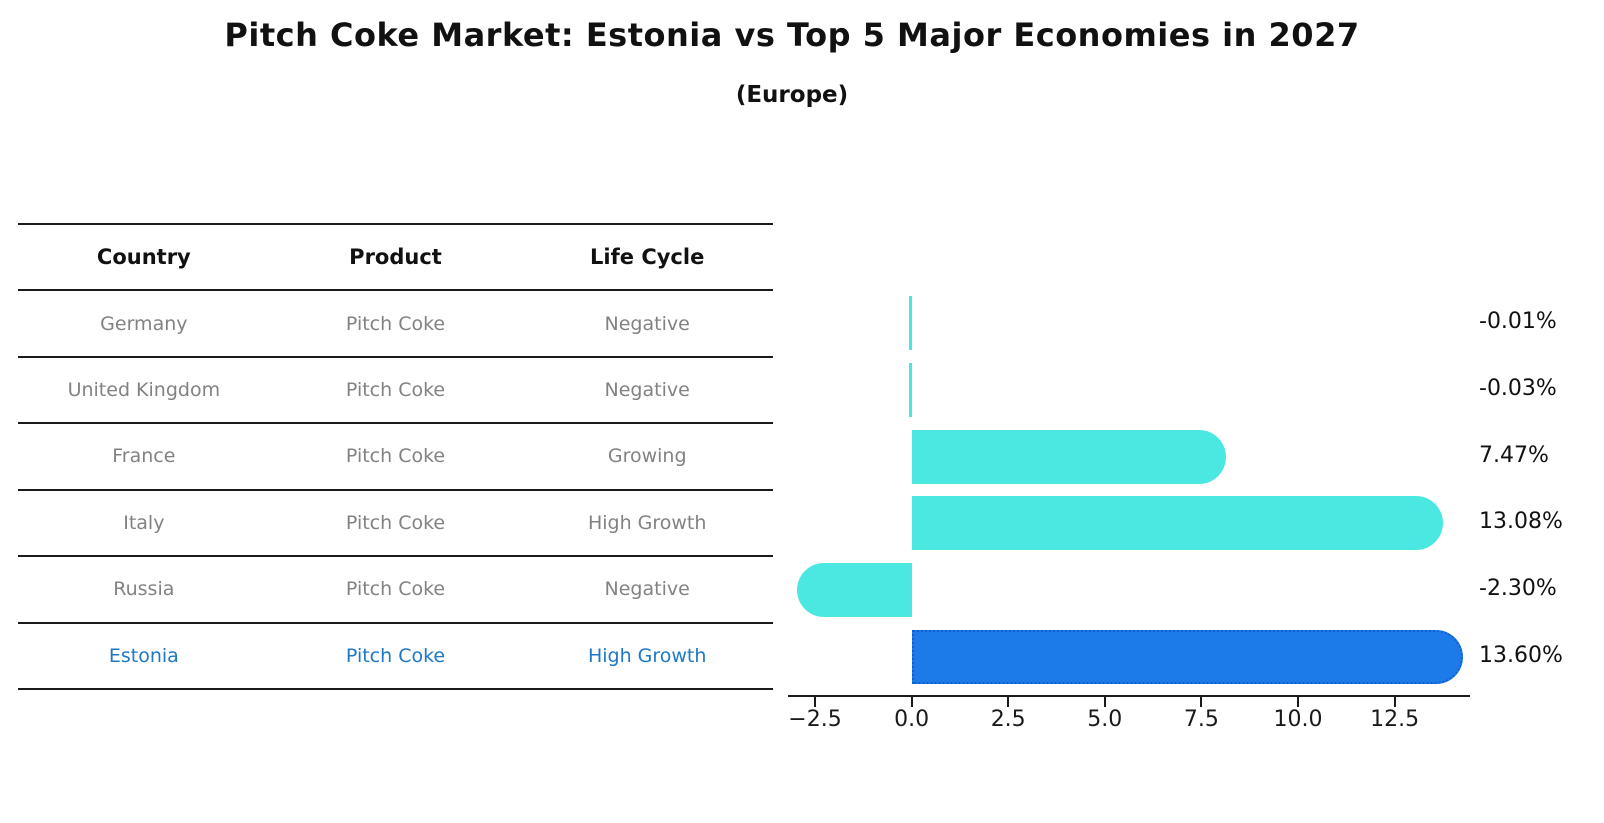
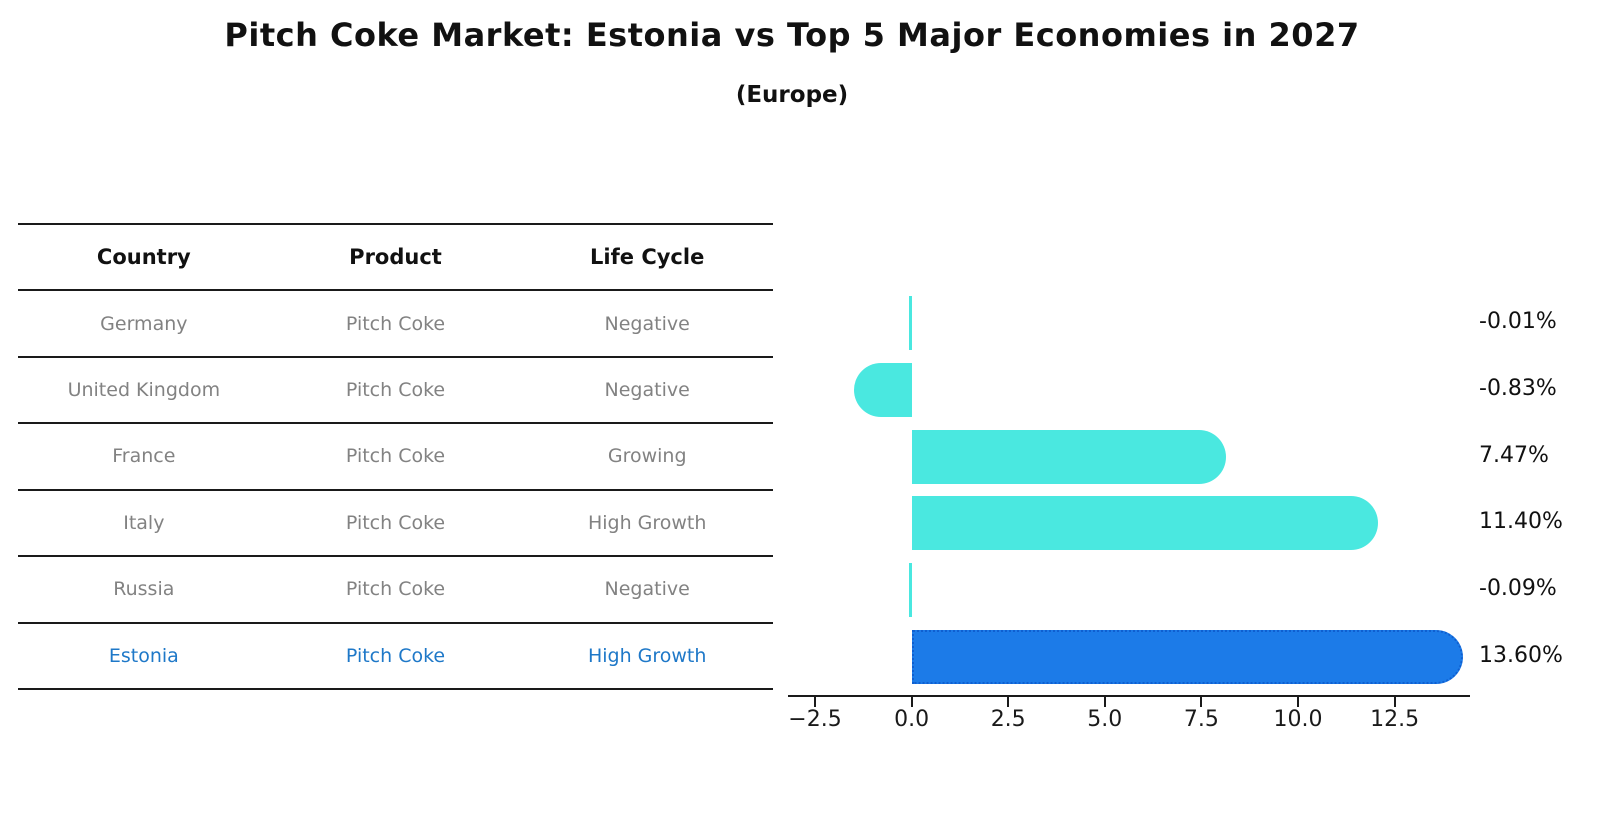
United Kingdom: -0.03% -> -0.83%
Italy: 13.08% -> 11.40%
Russia: -2.30% -> -0.09%
